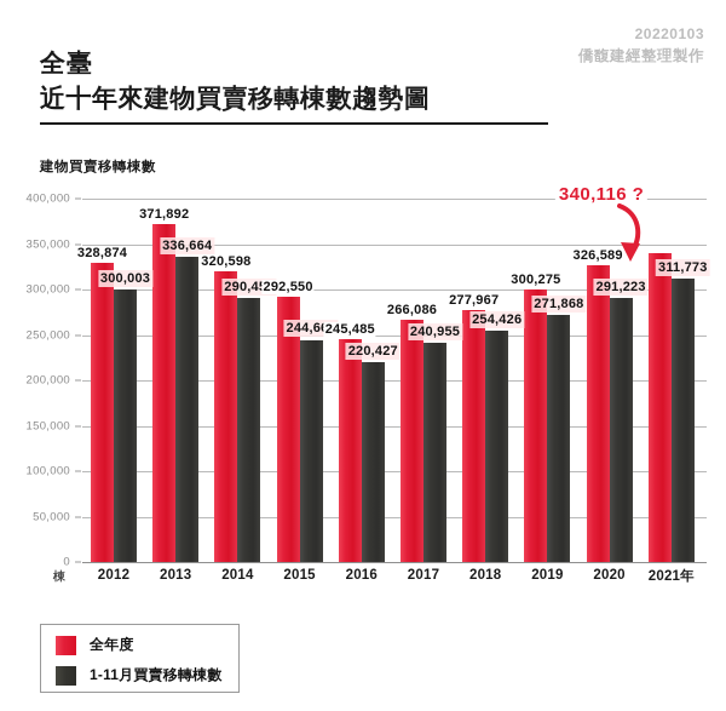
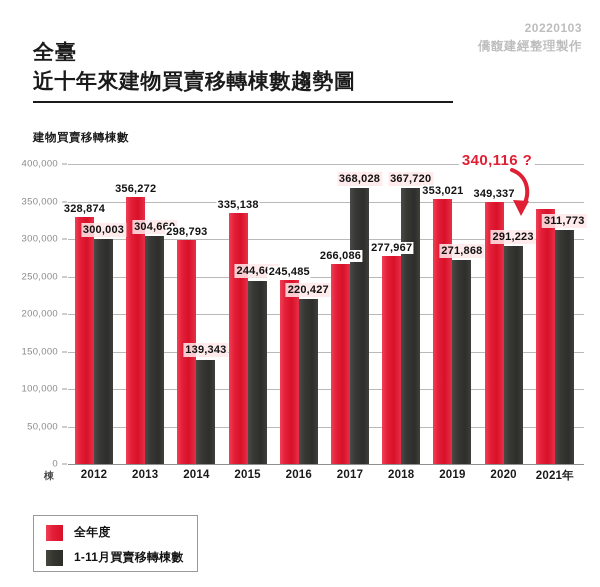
全年度/2013: 371,892 -> 356,272
1-11月買賣移轉棟數/2013: 336,664 -> 304,660
全年度/2014: 320,598 -> 298,793
1-11月買賣移轉棟數/2014: 290,458 -> 139,343
全年度/2015: 292,550 -> 335,138
1-11月買賣移轉棟數/2017: 240,955 -> 368,028
1-11月買賣移轉棟數/2018: 254,426 -> 367,720
全年度/2019: 300,275 -> 353,021
全年度/2020: 326,589 -> 349,337
